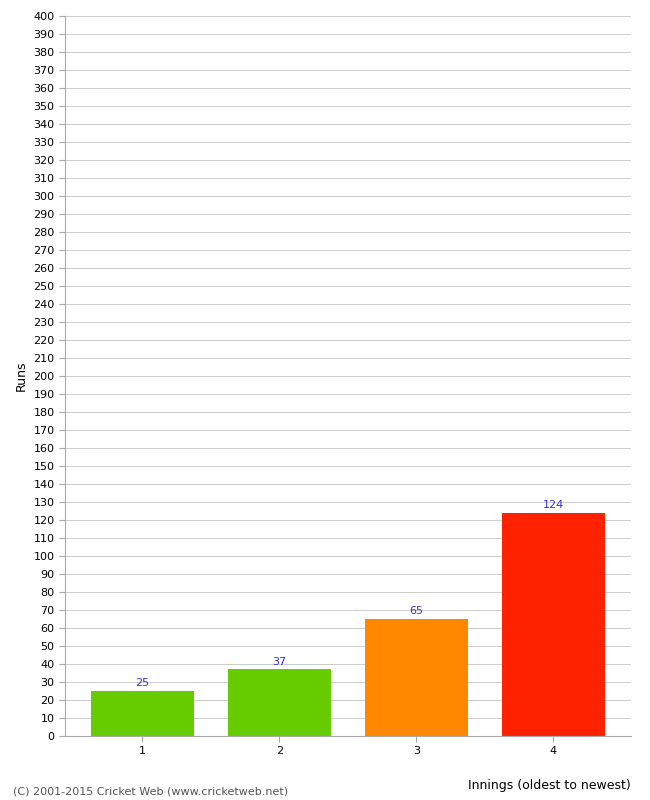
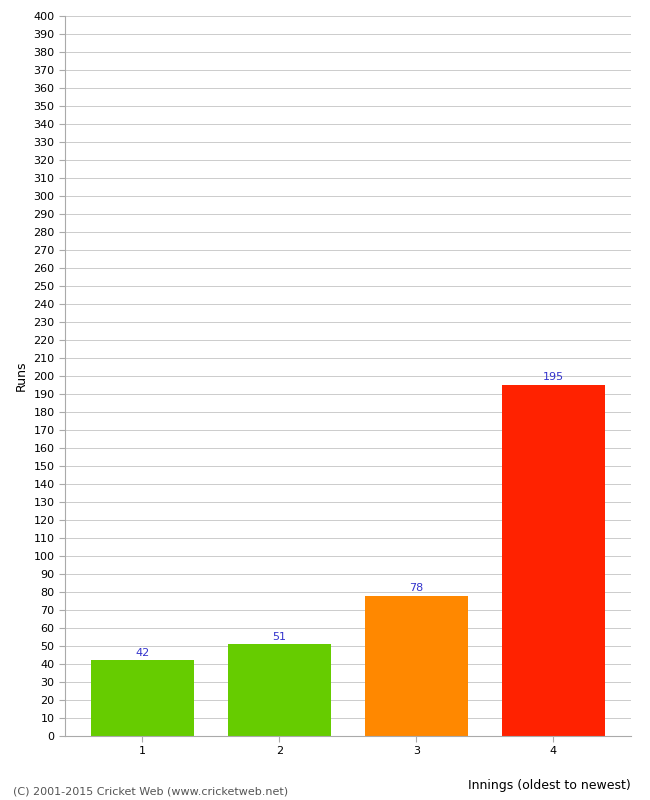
1: 25 -> 42
2: 37 -> 51
3: 65 -> 78
4: 124 -> 195
